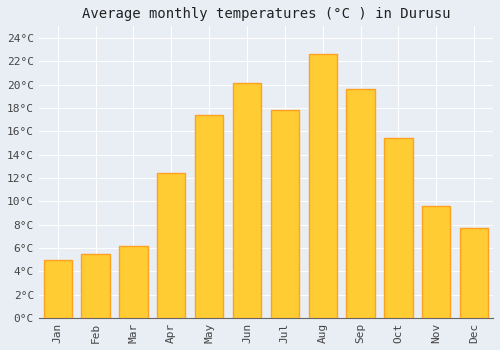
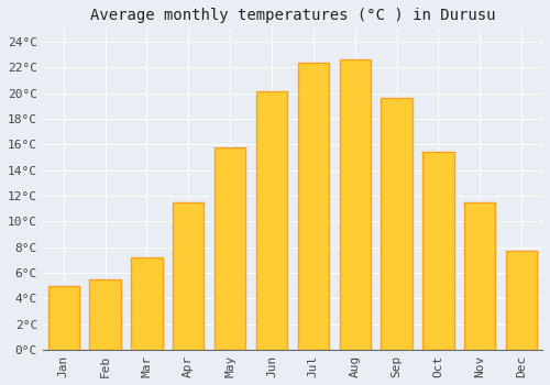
Mar: 6.2°C -> 7.2°C
Apr: 12.4°C -> 11.5°C
May: 17.4°C -> 15.8°C
Jul: 17.8°C -> 22.4°C
Nov: 9.6°C -> 11.5°C
